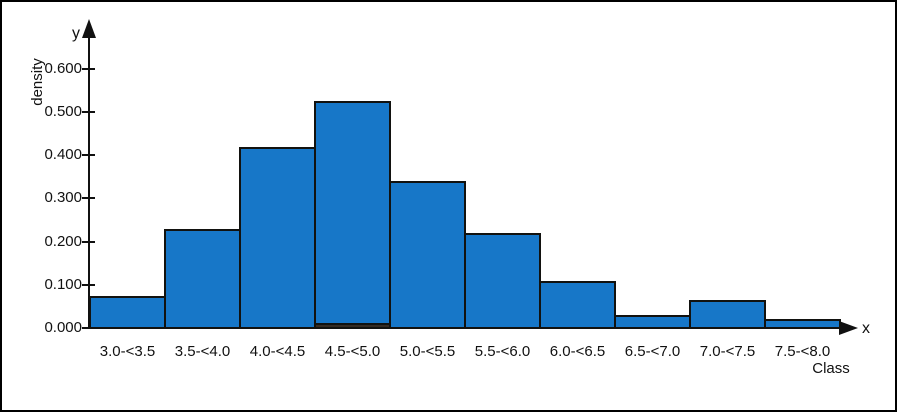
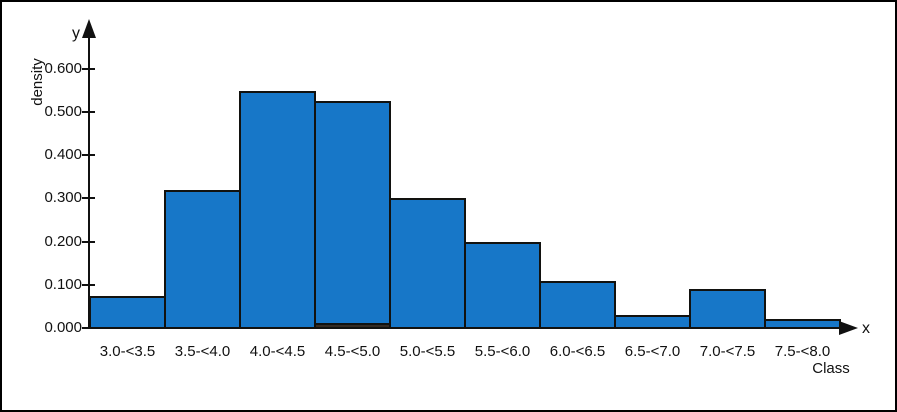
3.5-<4.0: 0.23 -> 0.32
4.0-<4.5: 0.42 -> 0.55
5.0-<5.5: 0.34 -> 0.30
5.5-<6.0: 0.22 -> 0.20
7.0-<7.5: 0.07 -> 0.09
